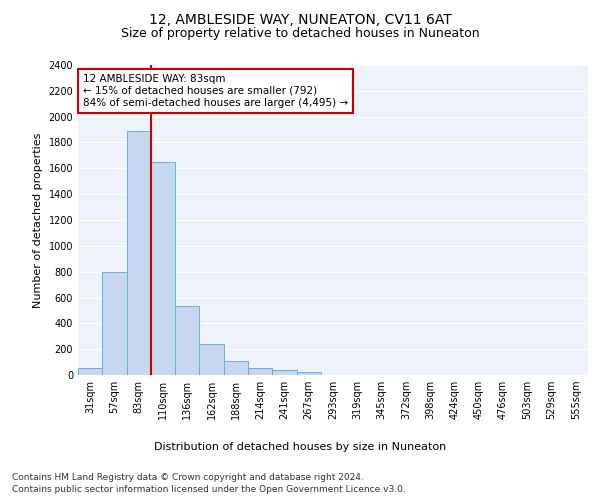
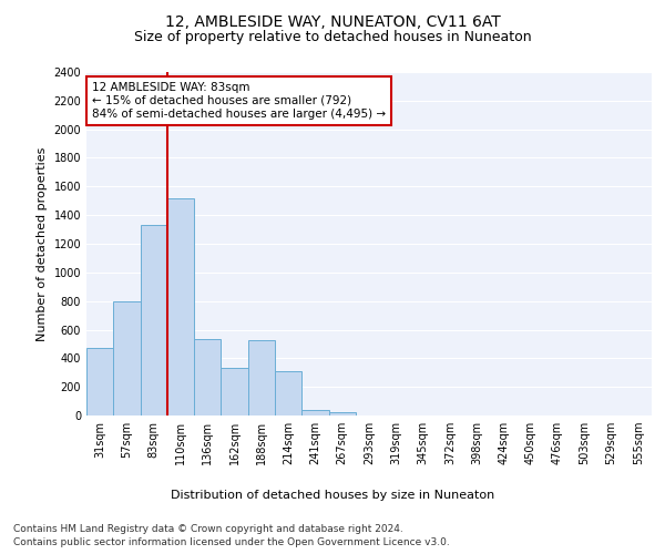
31sqm: 60 -> 470
83sqm: 1890 -> 1330
110sqm: 1650 -> 1520
162sqm: 240 -> 330
188sqm: 100 -> 530
214sqm: 60 -> 310
